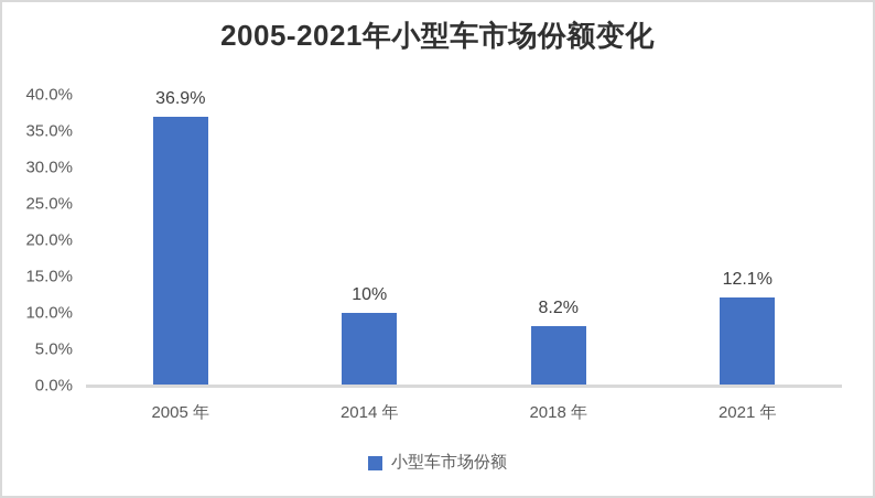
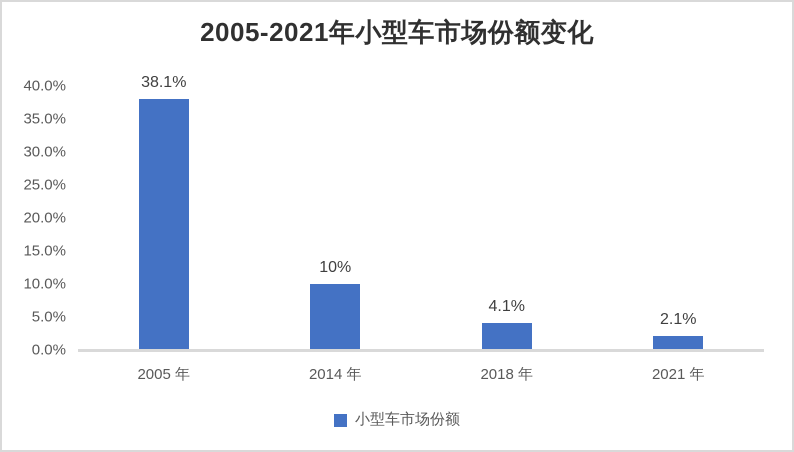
2005 年: 36.9% -> 38.1%
2018 年: 8.2% -> 4.1%
2021 年: 12.1% -> 2.1%
